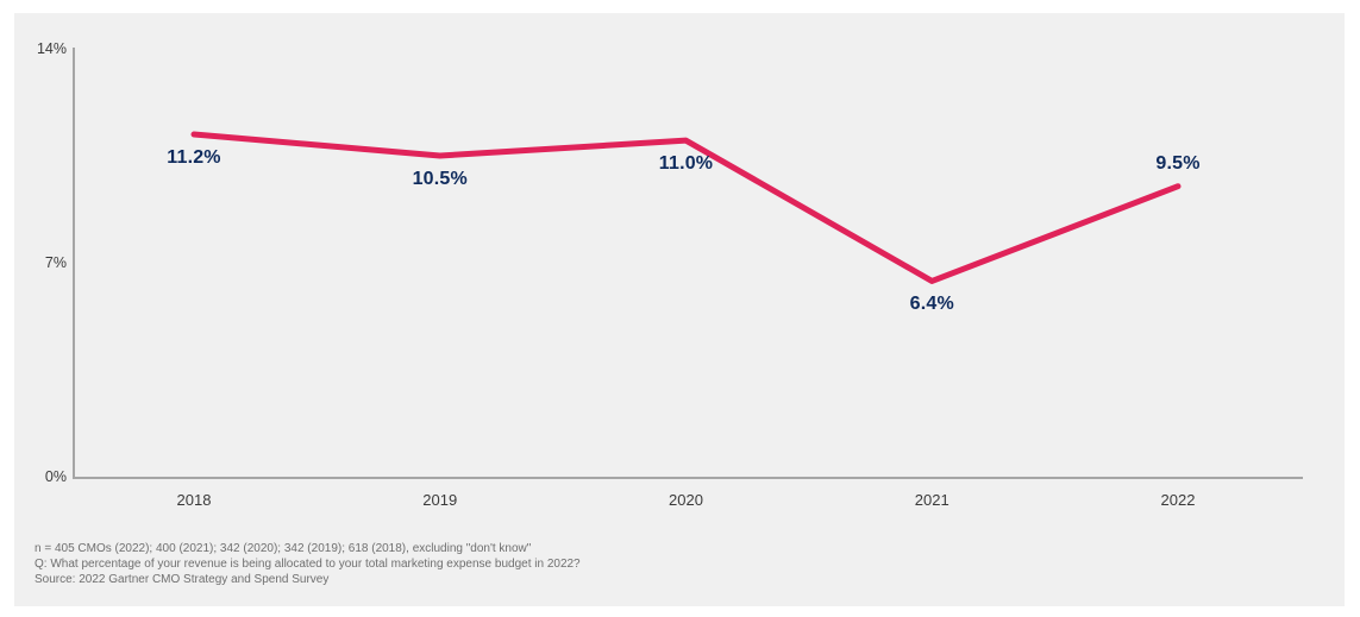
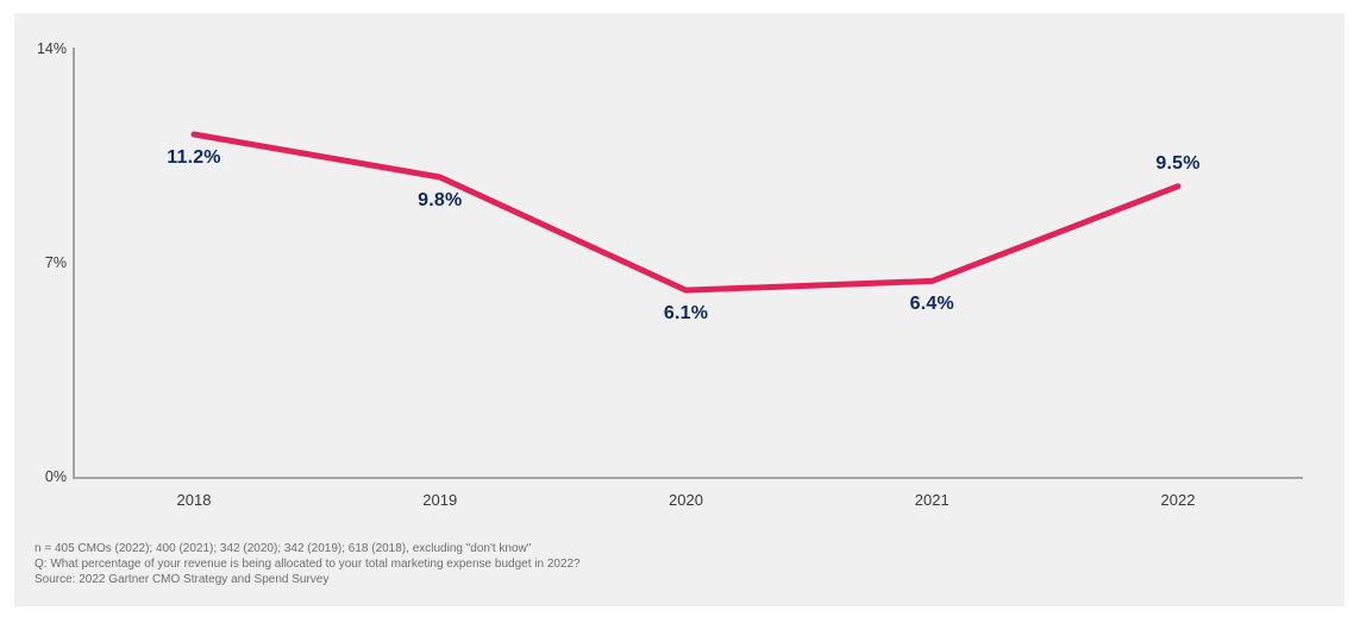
2019: 10.5% -> 9.8%
2020: 11.0% -> 6.1%
